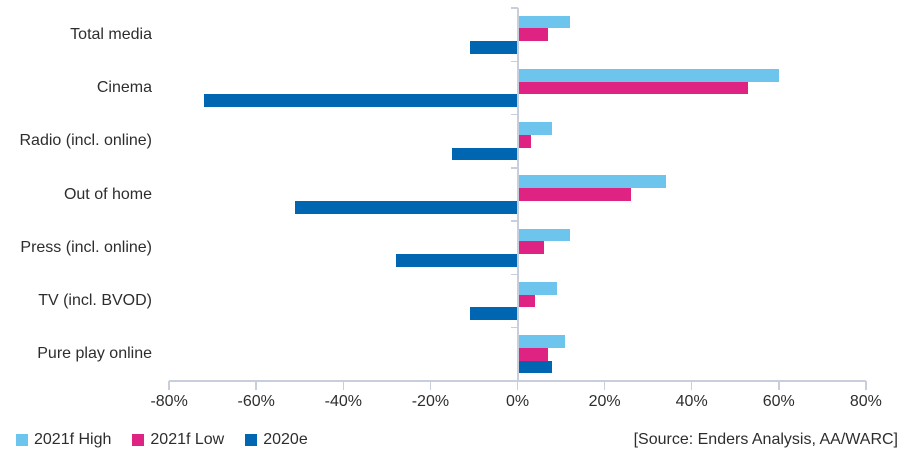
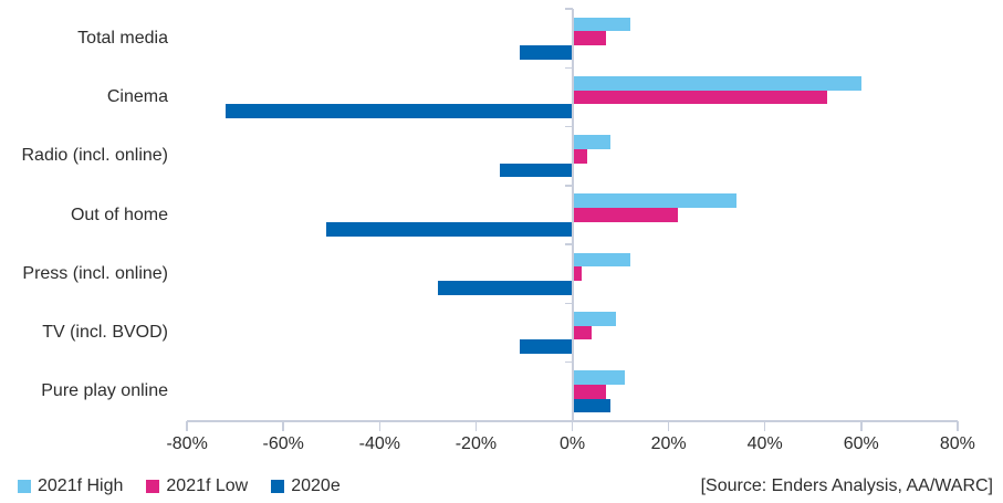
2021f Low/Out of home: 26% -> 22%
2021f Low/Press (incl. online): 6% -> 2%
